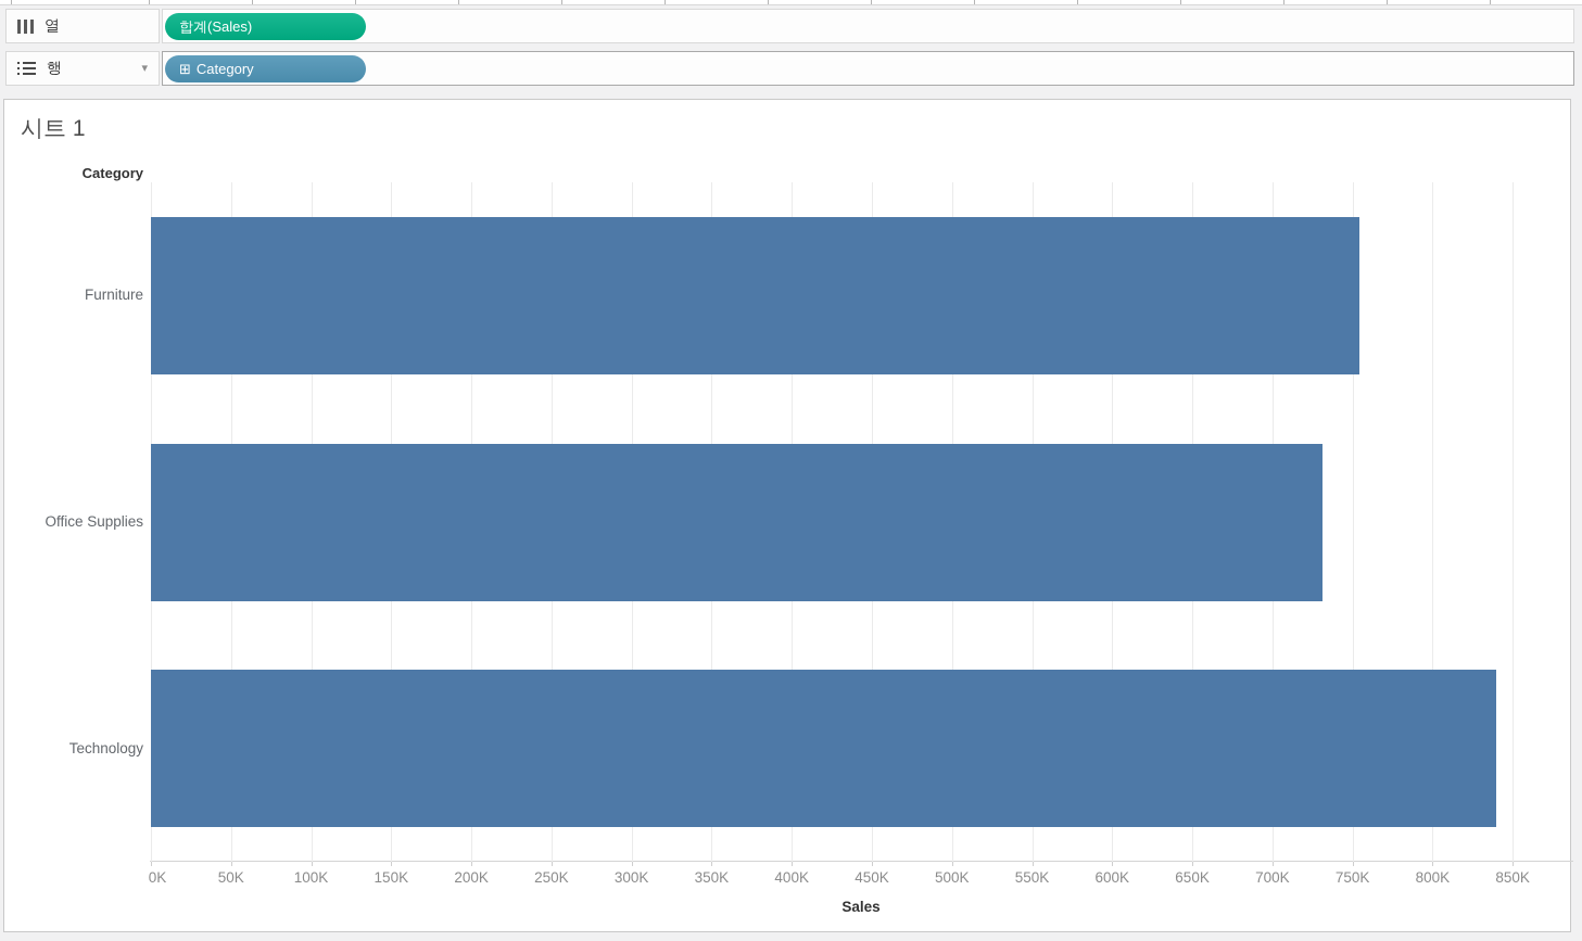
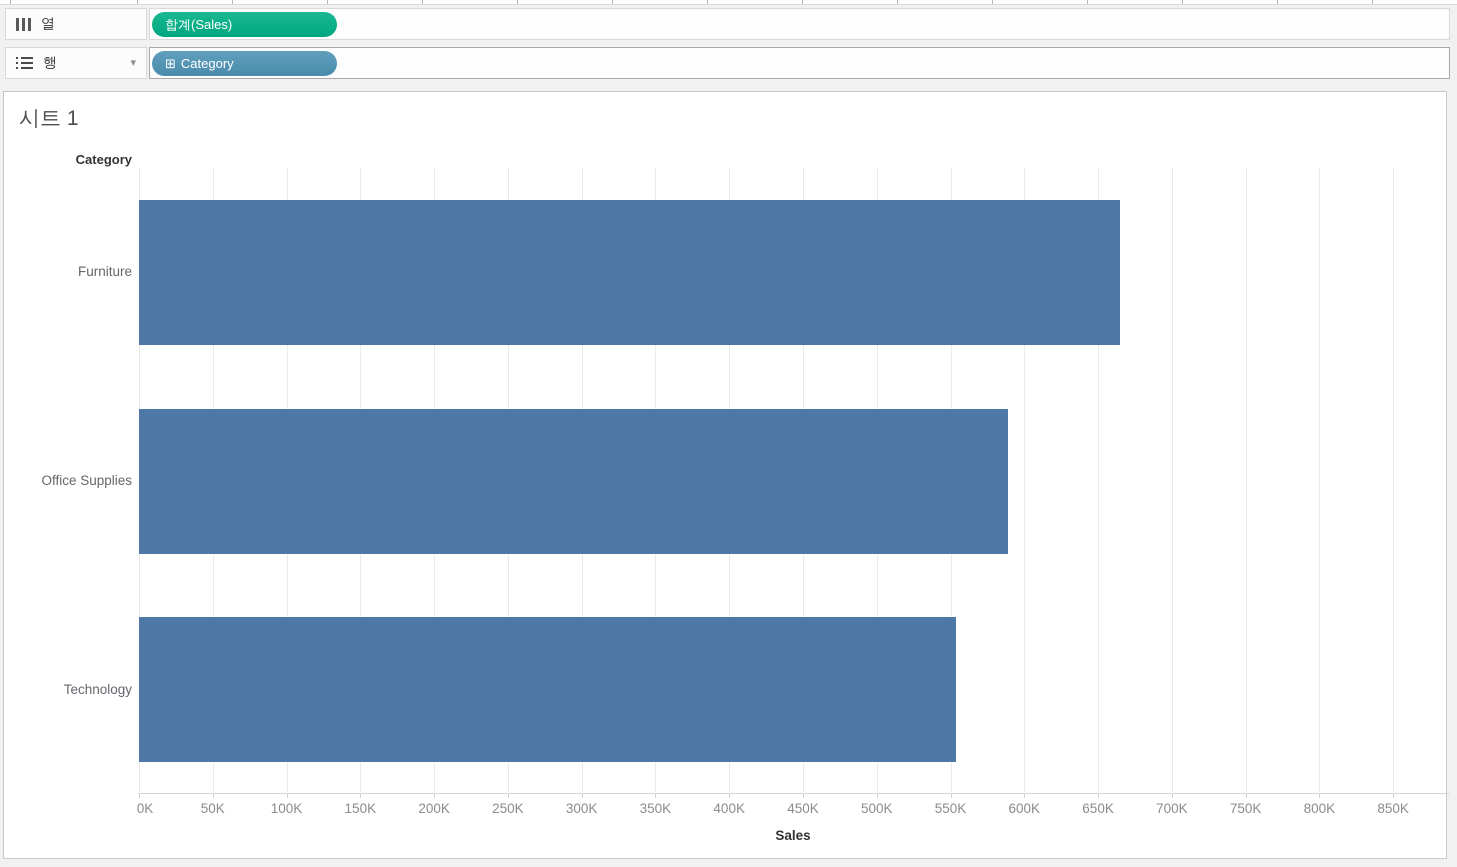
Furniture: 754K -> 665K
Office Supplies: 732K -> 589K
Technology: 840K -> 554K
